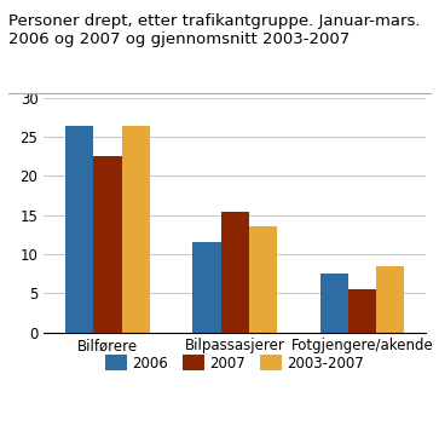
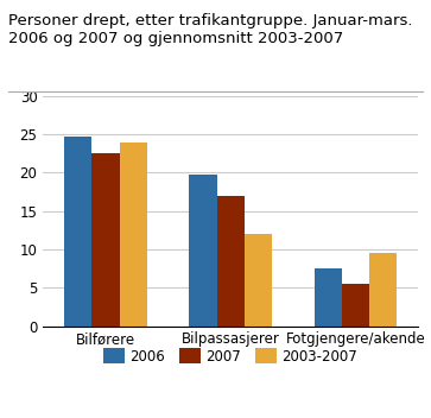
2006/Bilførere: 26.5 -> 24.8
2003-2007/Bilførere: 26.5 -> 24.0
2006/Bilpassasjerer: 11.5 -> 19.8
2007/Bilpassasjerer: 15.5 -> 17.0
2003-2007/Bilpassasjerer: 13.5 -> 12.0
2003-2007/Fotgjengere/akende: 8.5 -> 9.6
